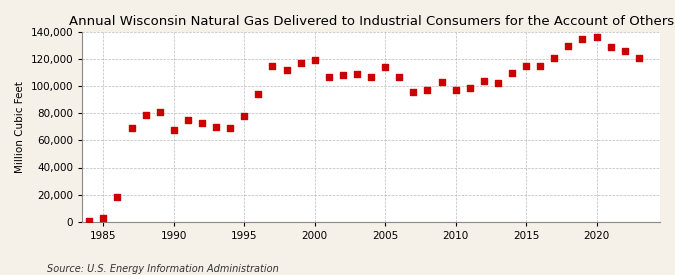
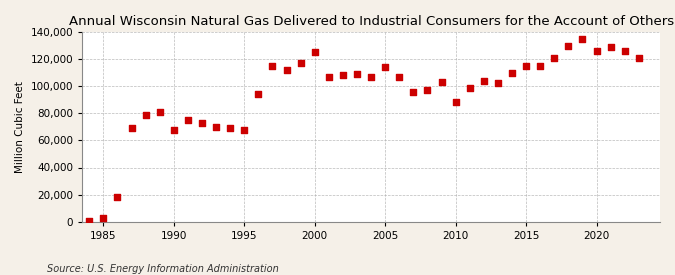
1995: 78,000 -> 68,000
2000: 119,000 -> 125,000
2010: 97,000 -> 88,000
2020: 136,000 -> 126,000
